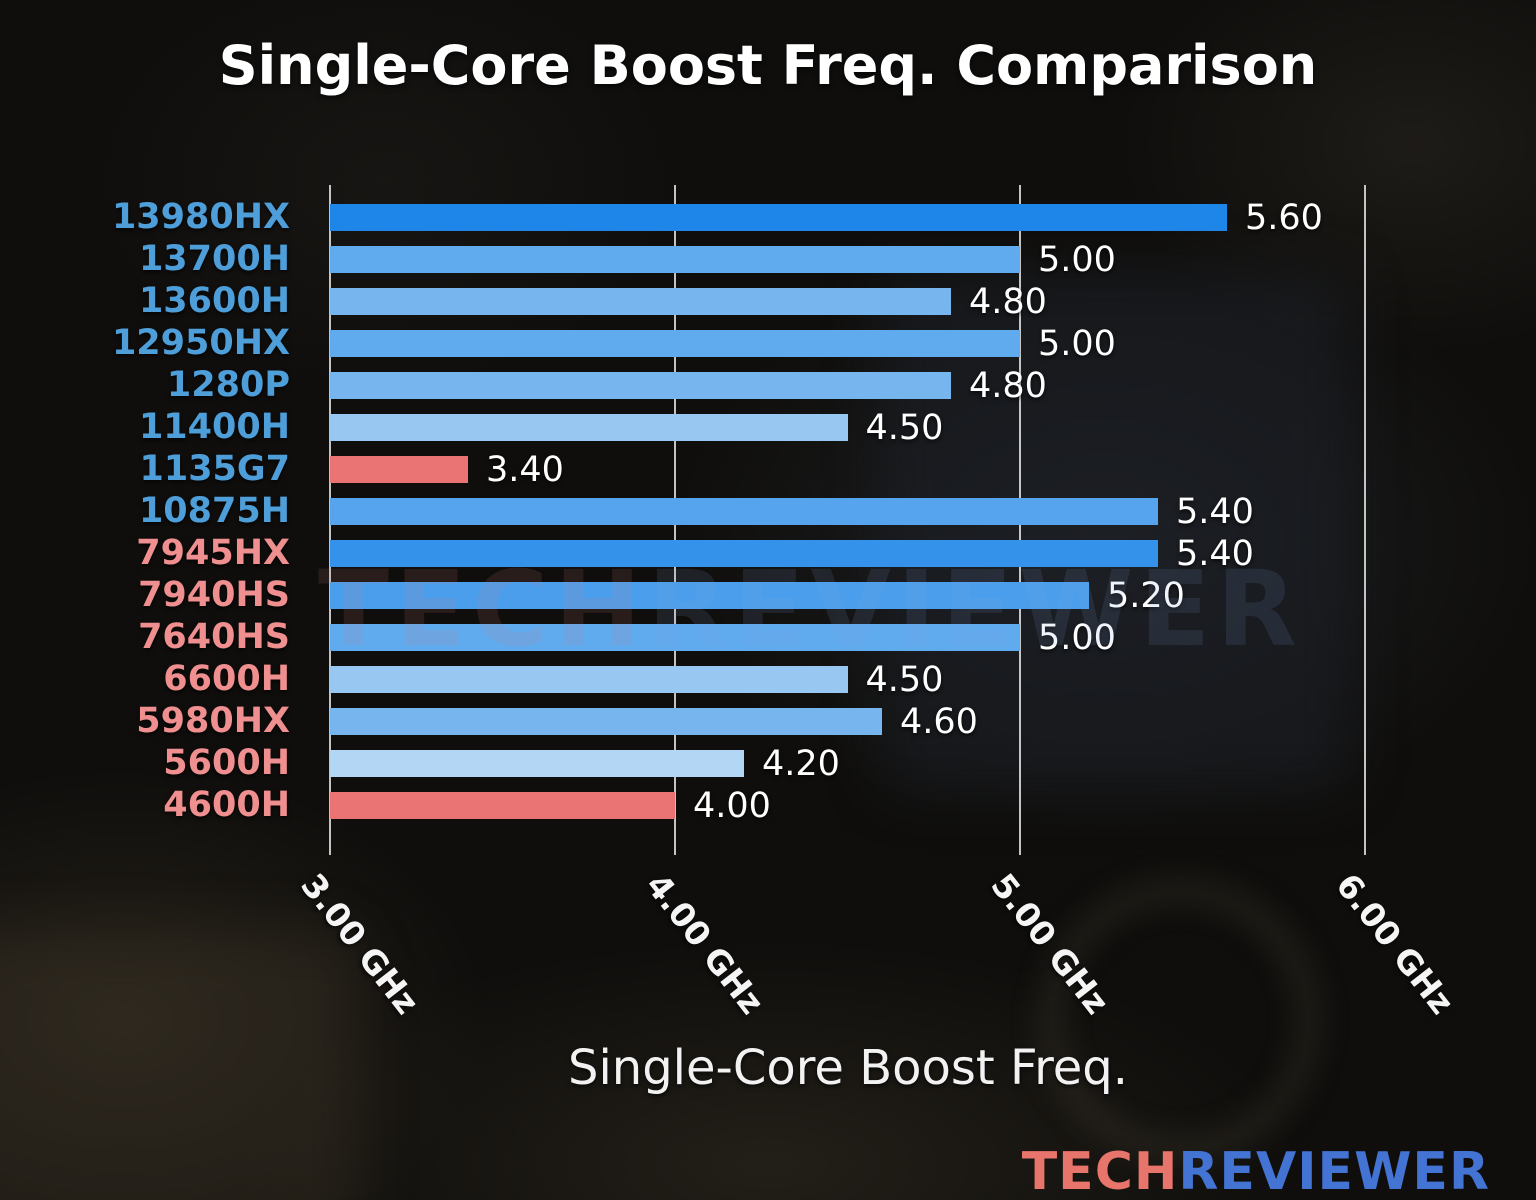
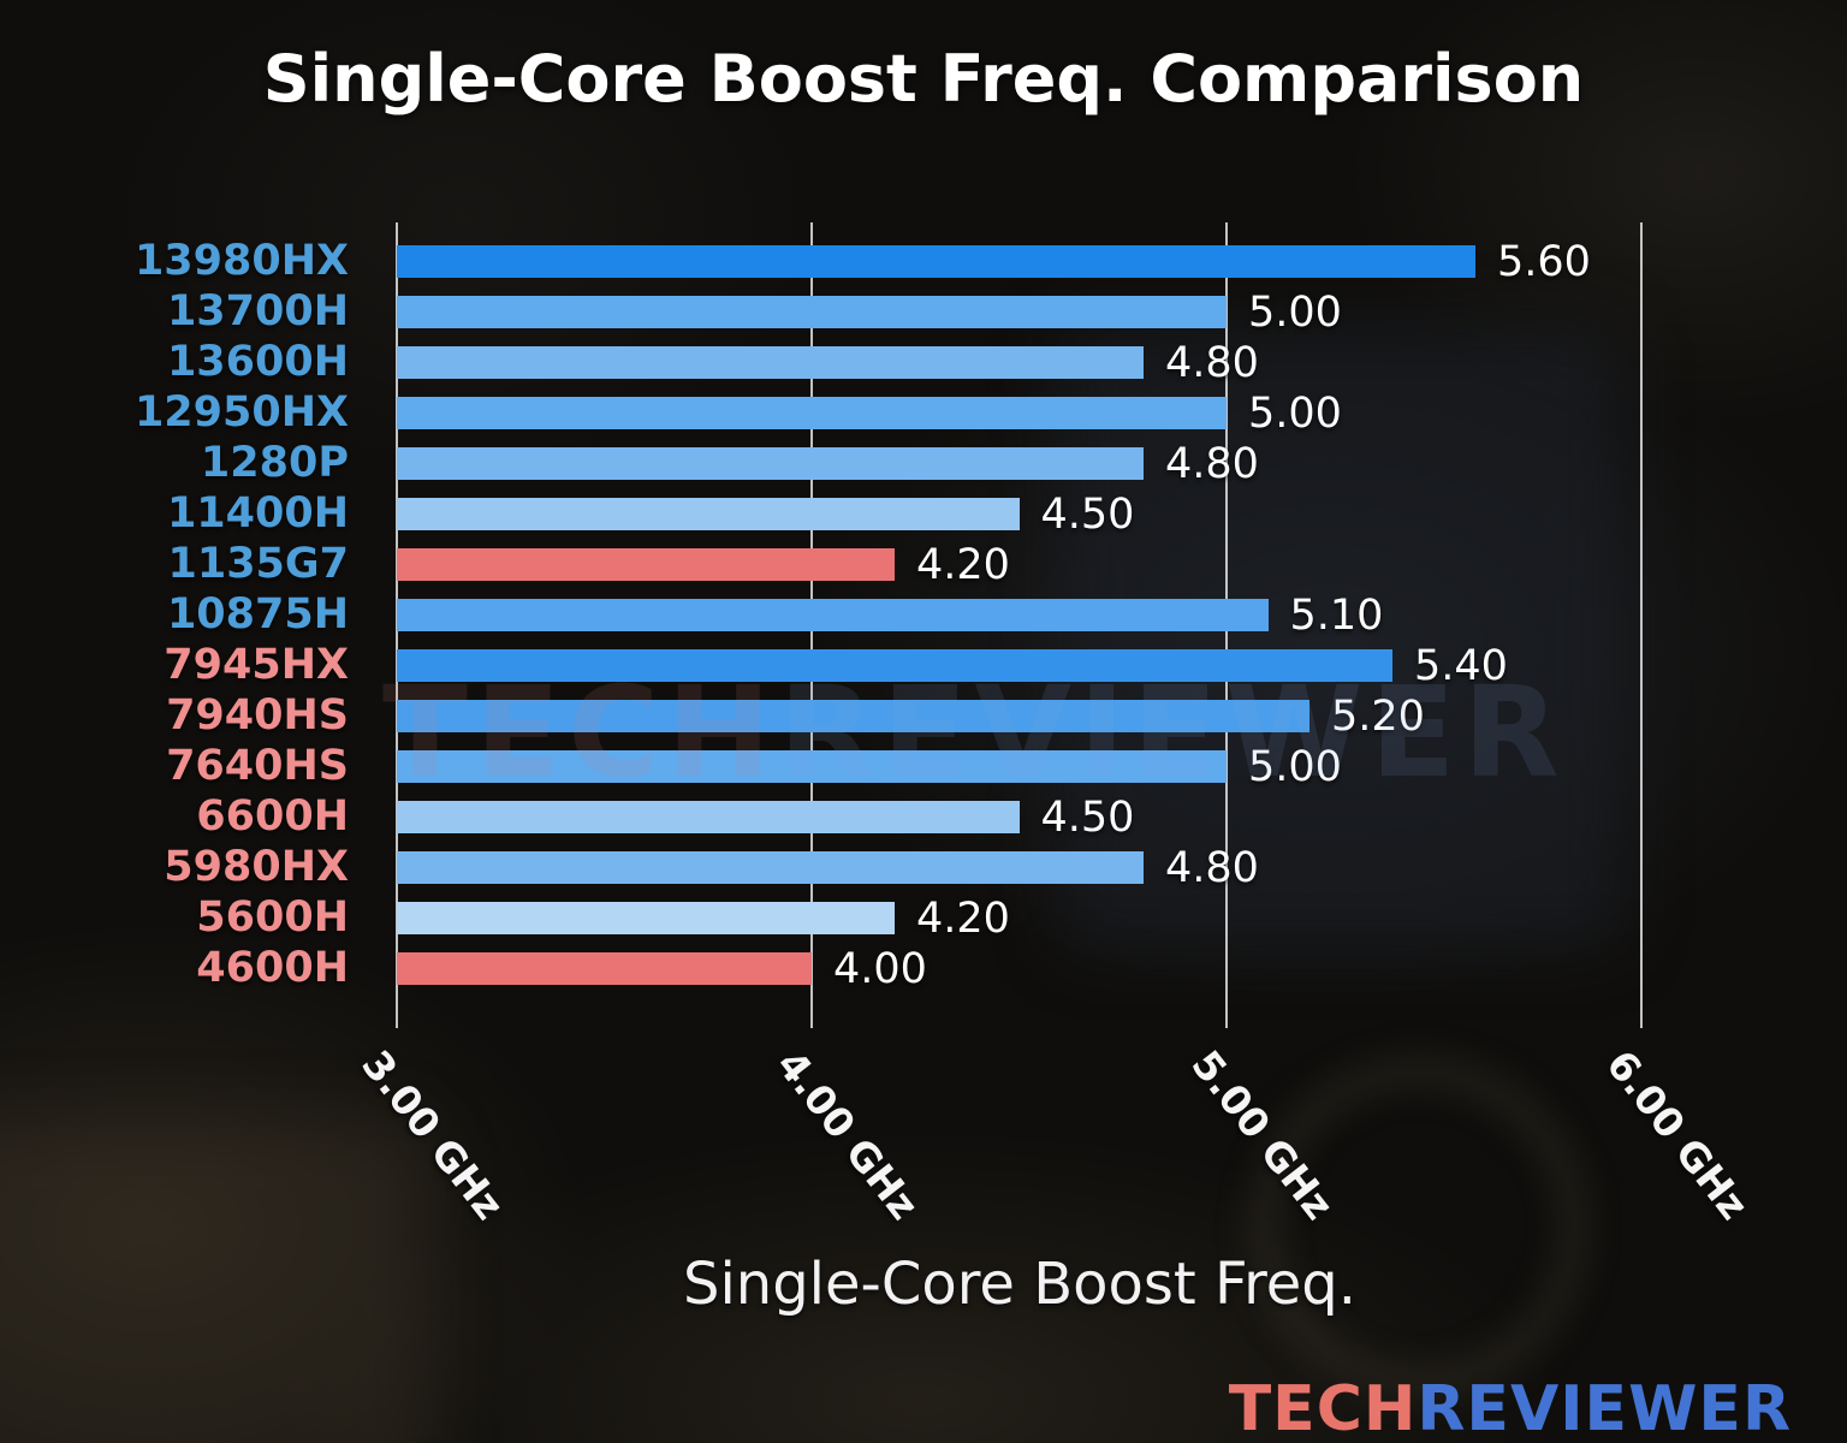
1135G7: 3.40 -> 4.20
10875H: 5.40 -> 5.10
5980HX: 4.60 -> 4.80
